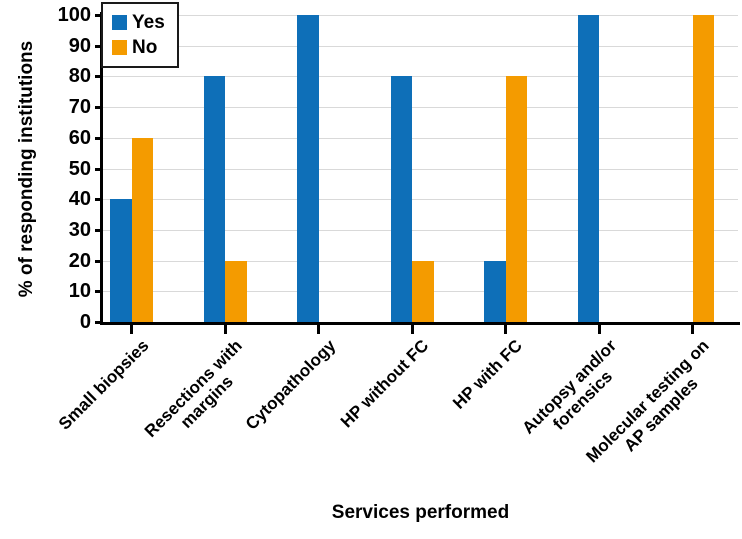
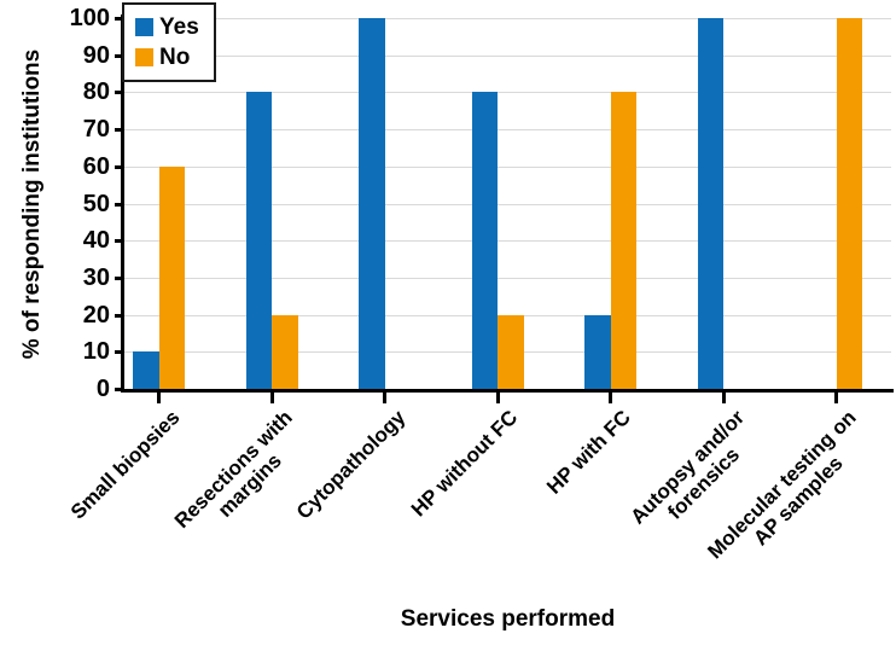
Yes/Small biopsies: 40 -> 10
